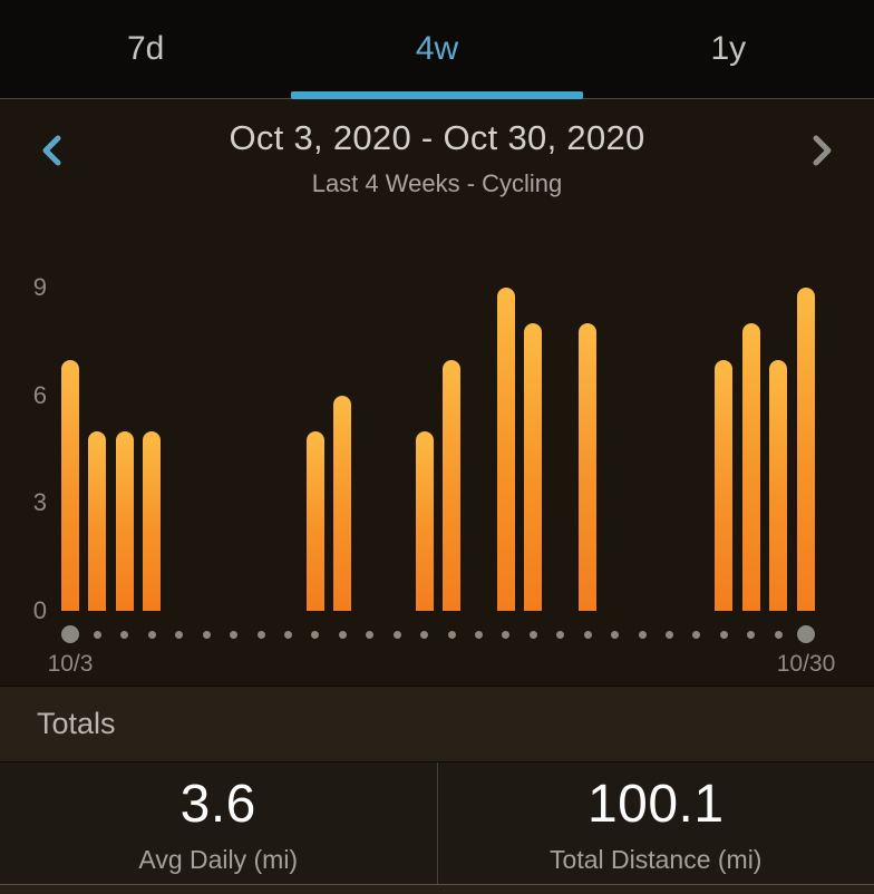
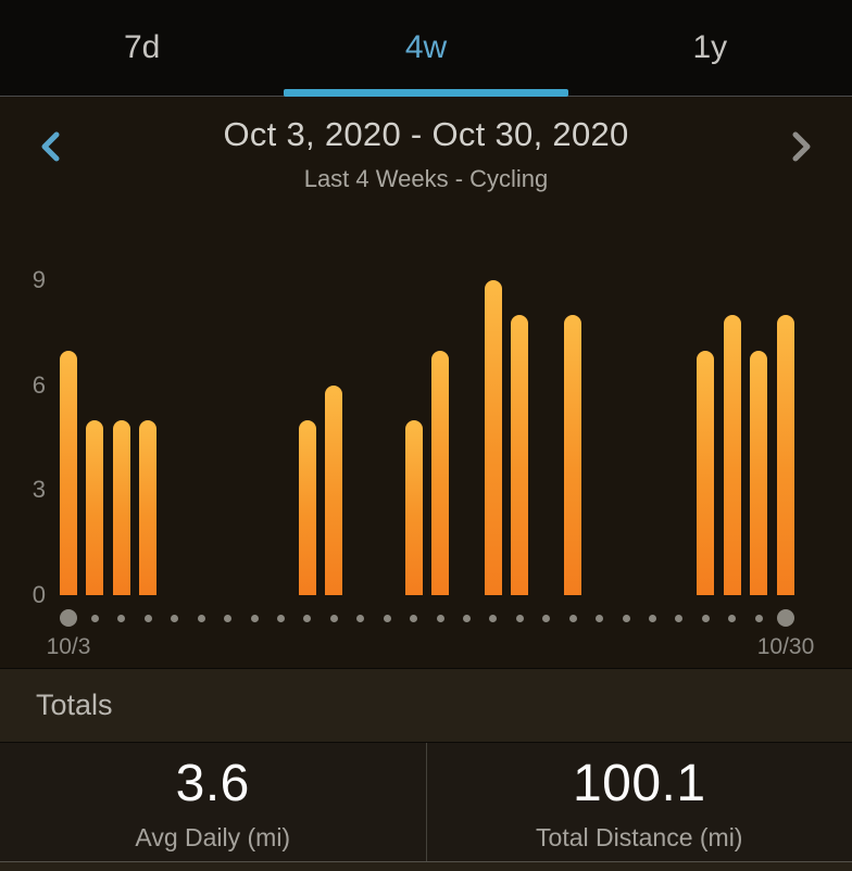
10/30: 9 -> 8
